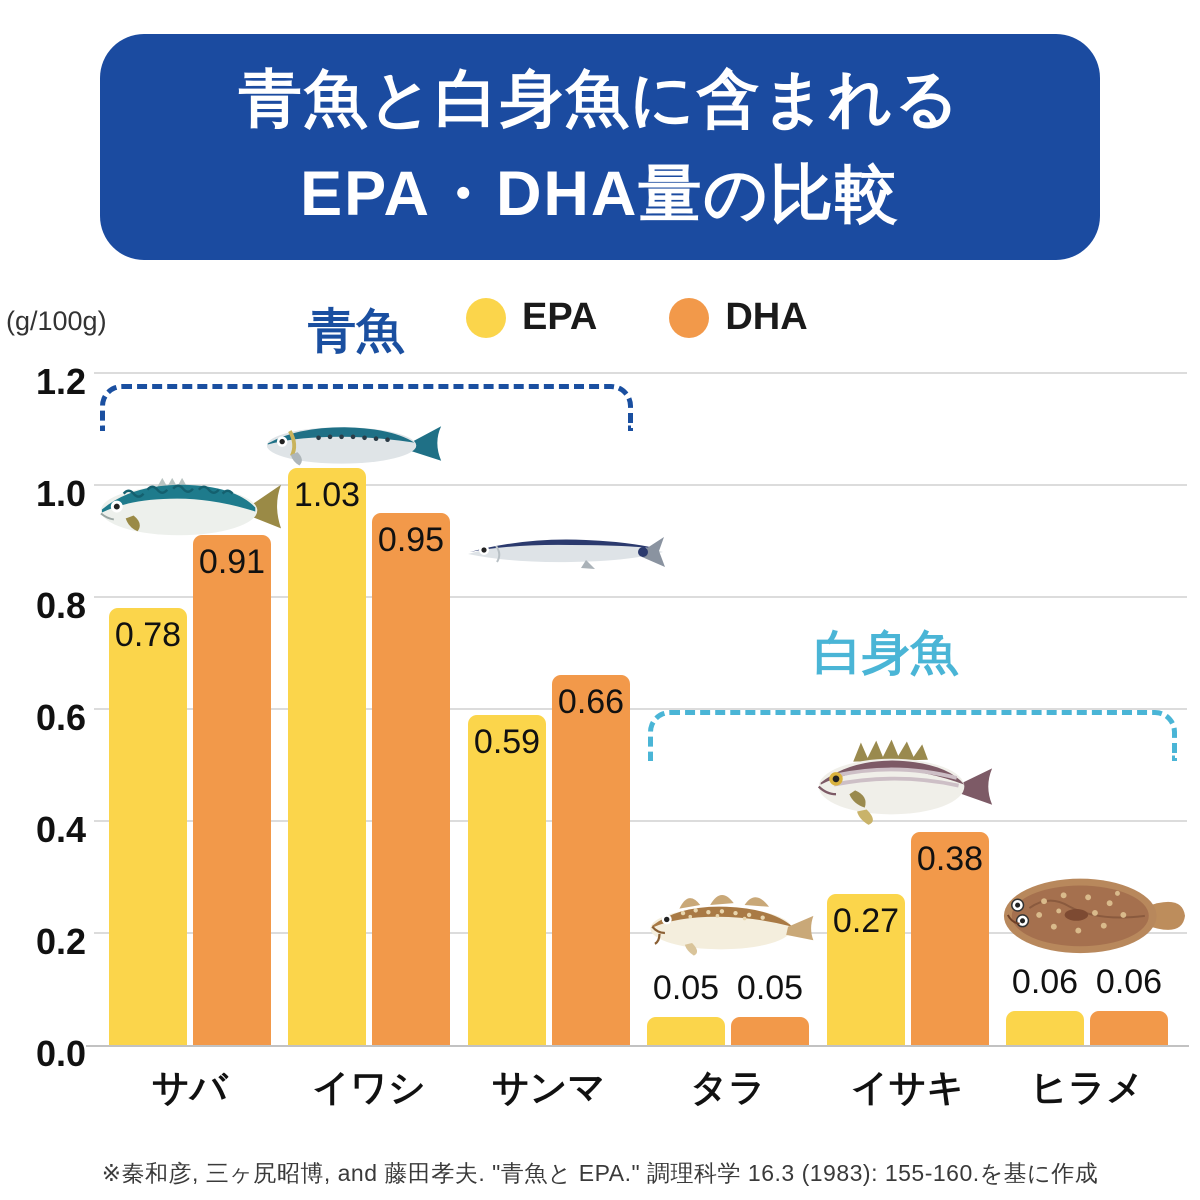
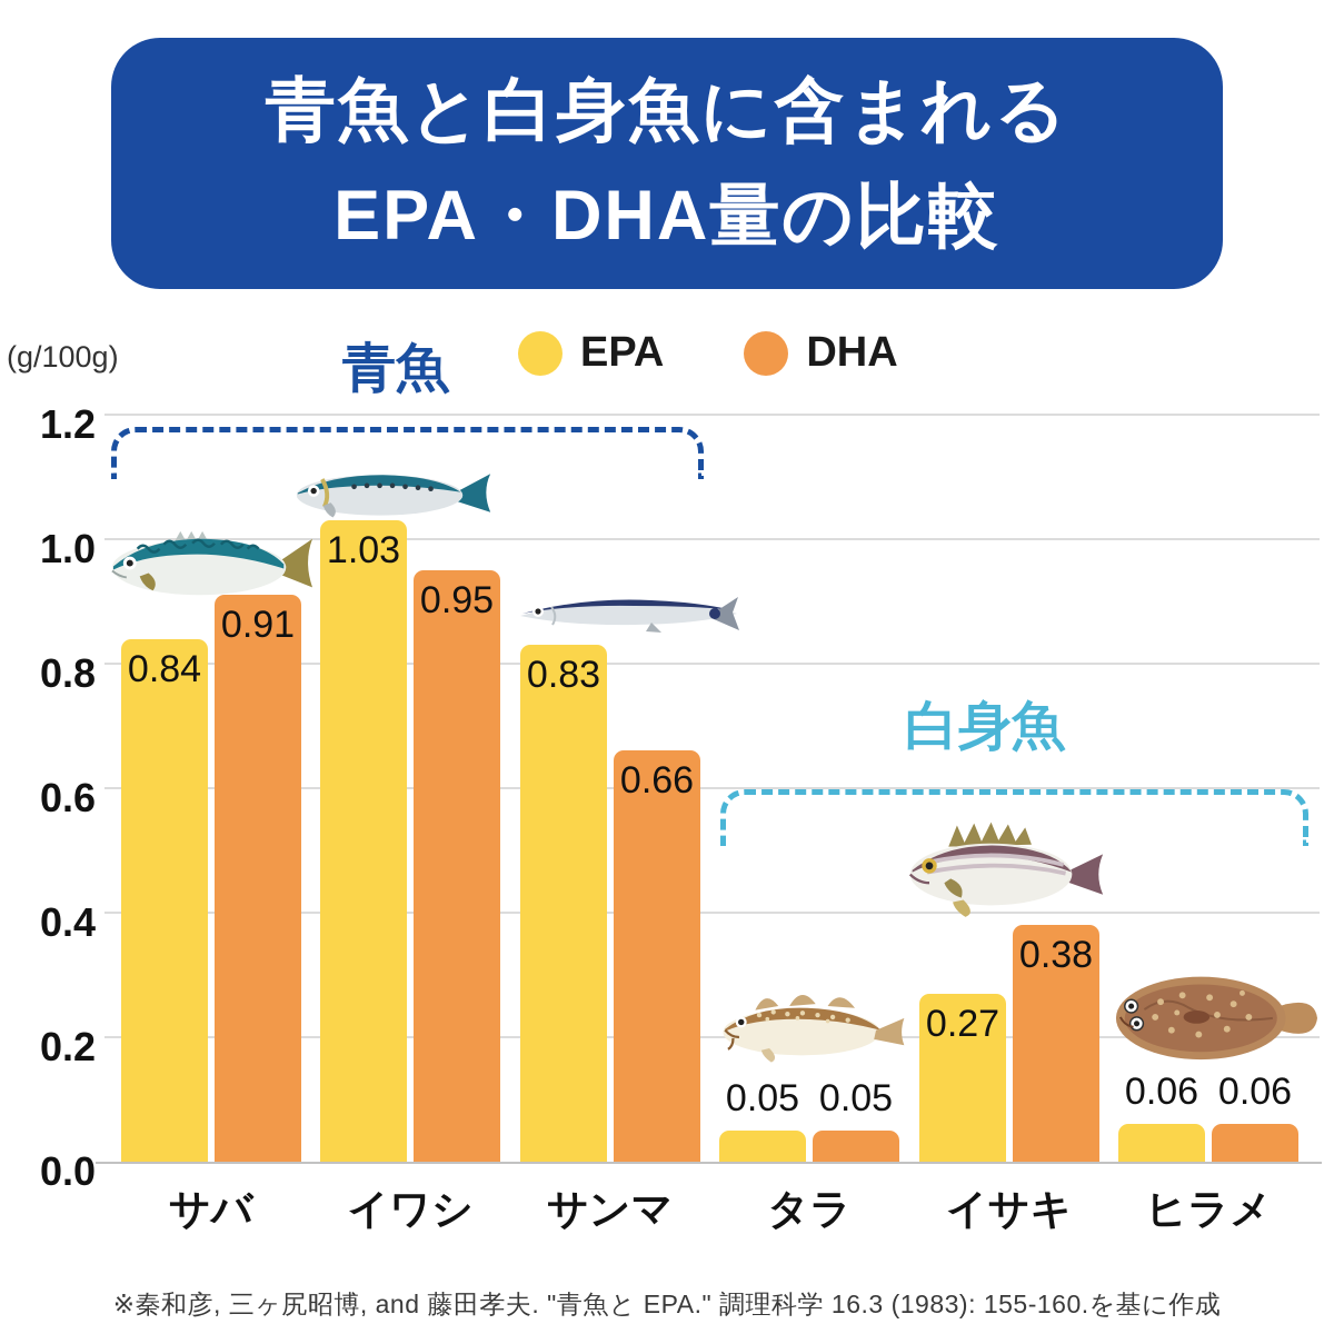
EPA/サバ: 0.78 -> 0.84
EPA/サンマ: 0.59 -> 0.83
